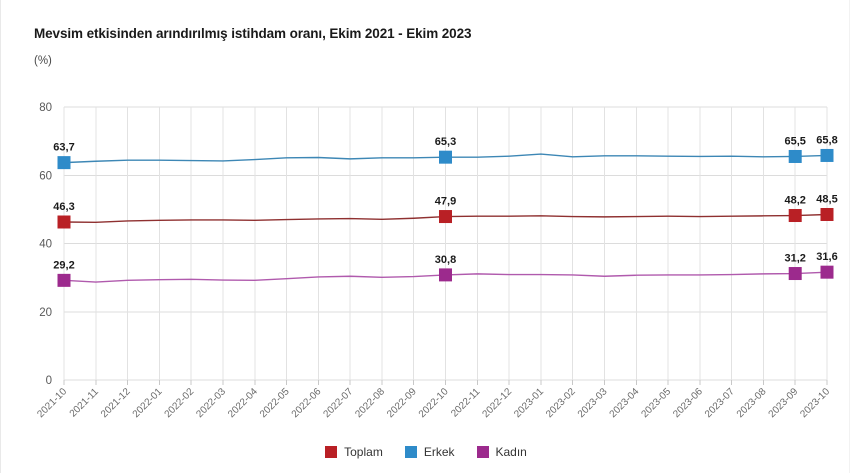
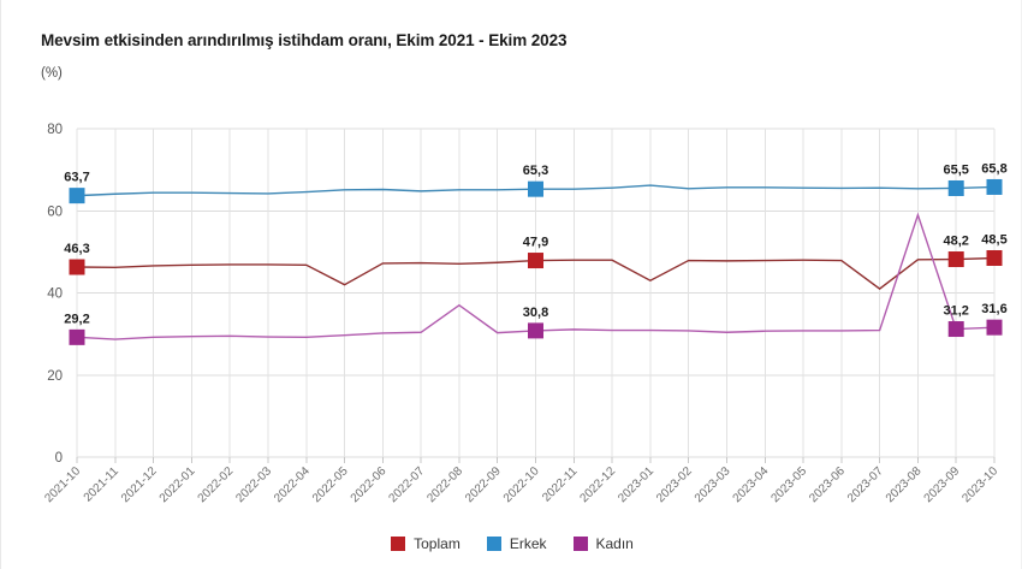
Toplam/2022-05: 47 -> 42
Kadın/2022-08: 30 -> 37
Toplam/2023-01: 48 -> 43
Toplam/2023-07: 48 -> 41
Kadın/2023-08: 31 -> 59
